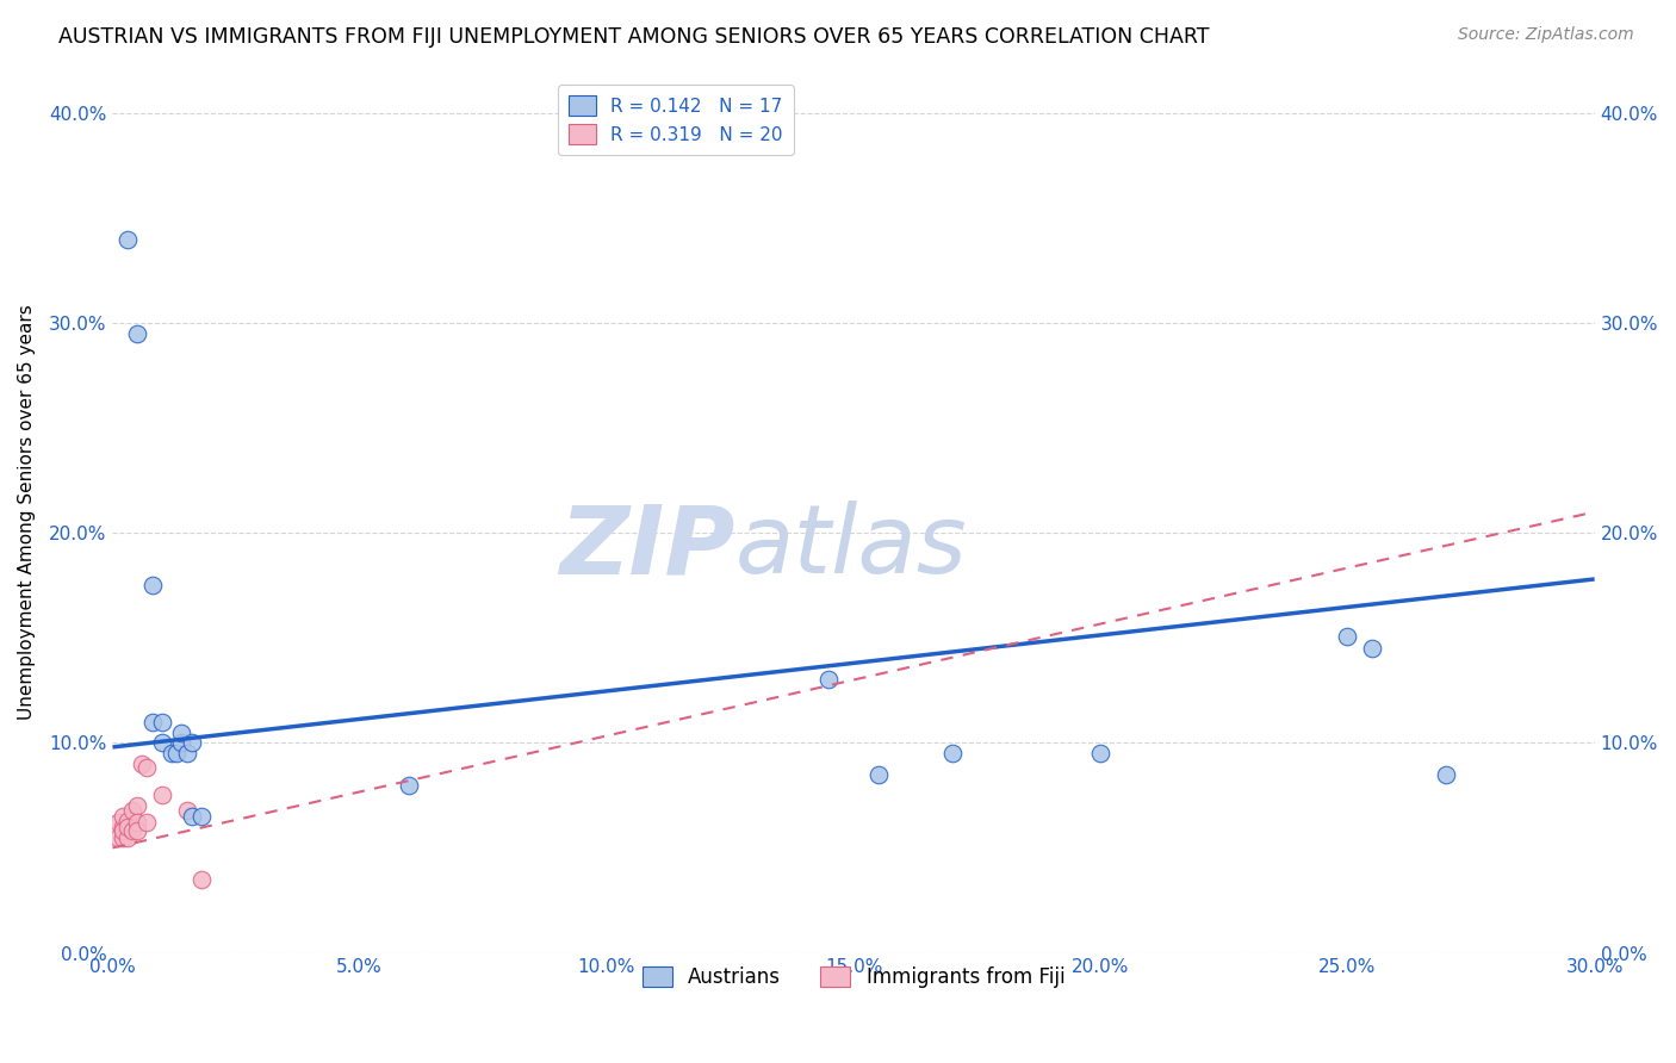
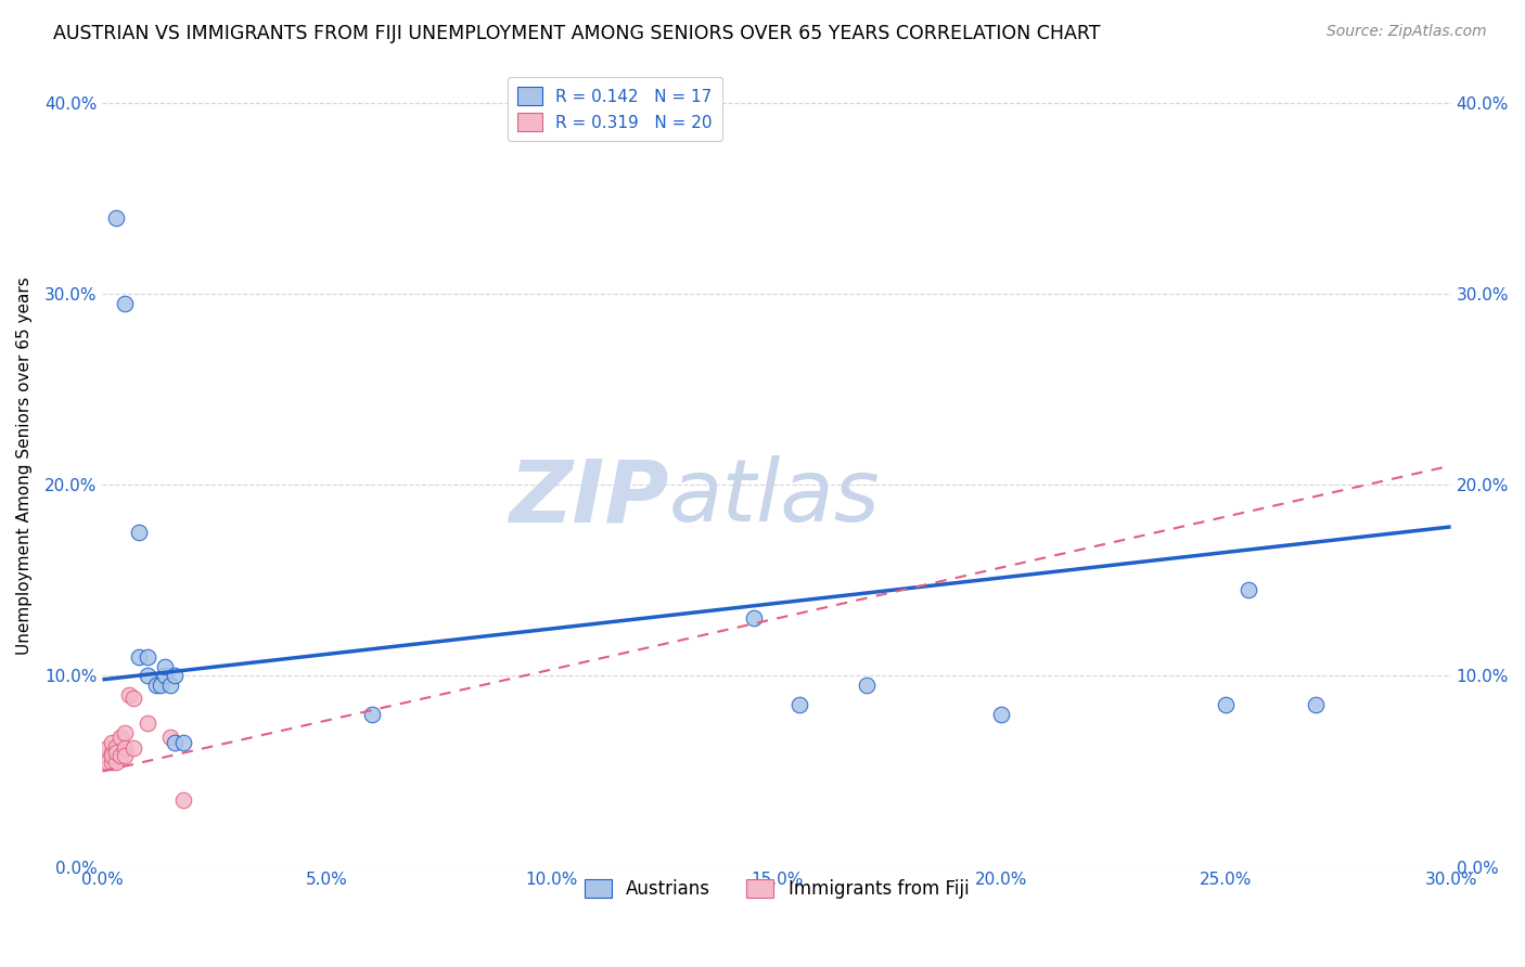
Austrians/20.0%: 9.5% -> 8.0%
Austrians/25.0%: 15.1% -> 8.5%
